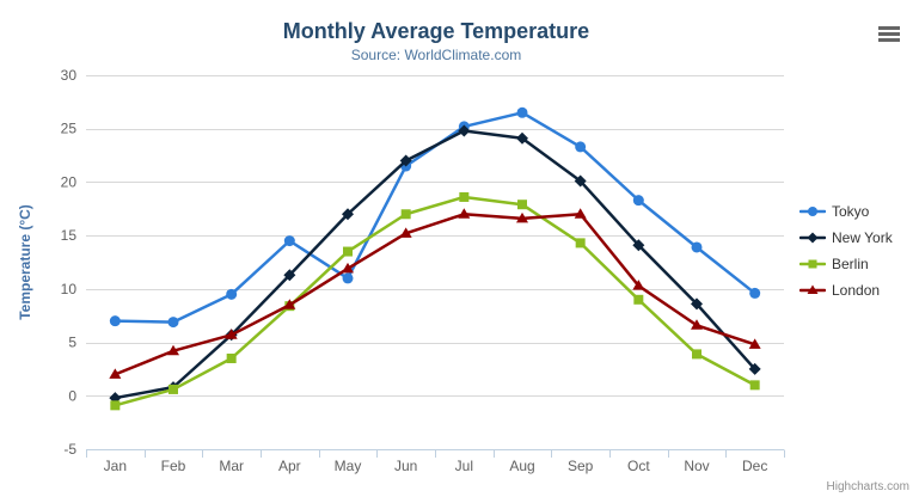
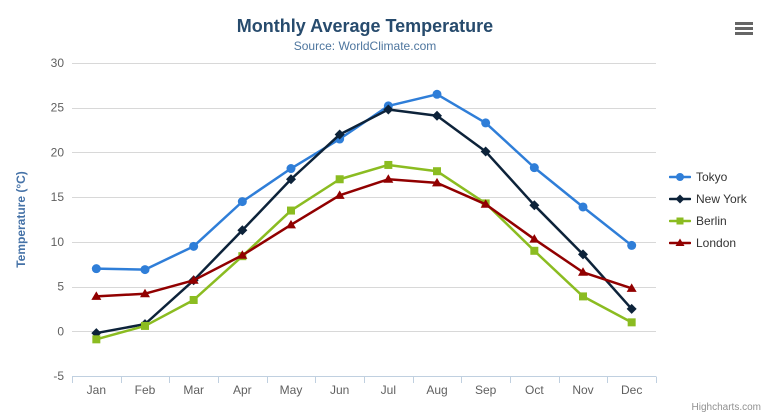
London/Jan: 2 -> 4
Tokyo/May: 11 -> 18
London/Sep: 17 -> 14
